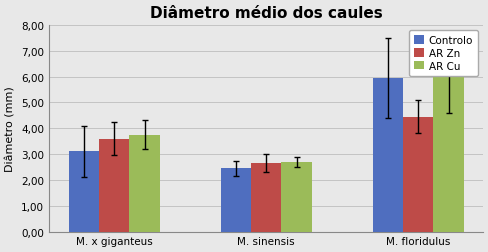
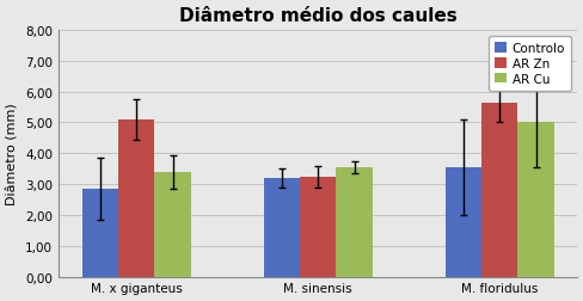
Controlo/M. x giganteus: 3,10 -> 2,85
AR Zn/M. x giganteus: 3,60 -> 5,10
AR Cu/M. x giganteus: 3,75 -> 3,40
Controlo/M. sinensis: 2,45 -> 3,20
AR Zn/M. sinensis: 2,65 -> 3,25
AR Cu/M. sinensis: 2,70 -> 3,55
Controlo/M. floridulus: 5,95 -> 3,55
AR Zn/M. floridulus: 4,45 -> 5,65
AR Cu/M. floridulus: 6,05 -> 5,00
